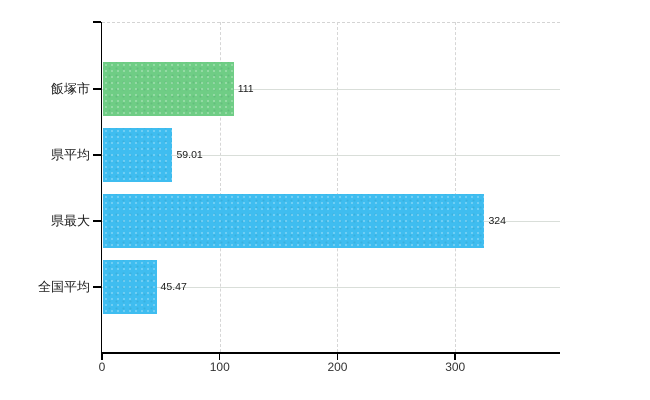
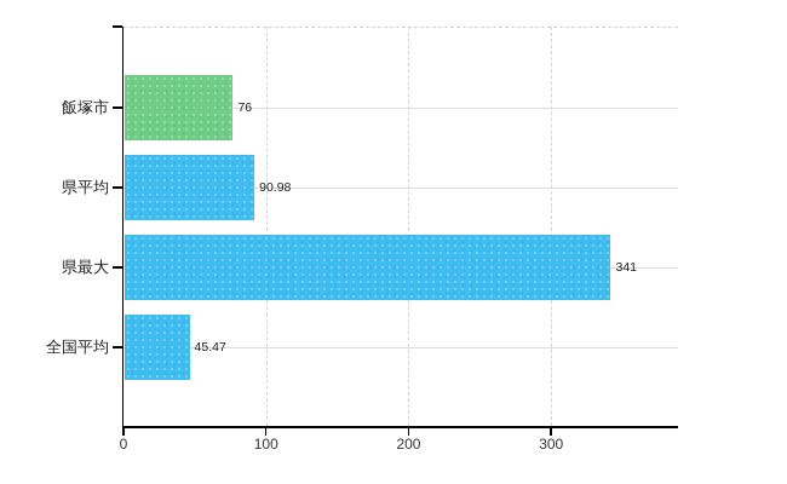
飯塚市: 111 -> 76
県平均: 59.01 -> 90.98
県最大: 324 -> 341
